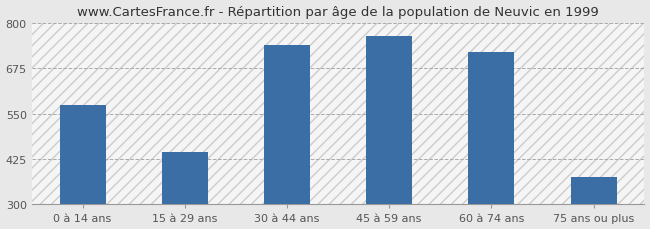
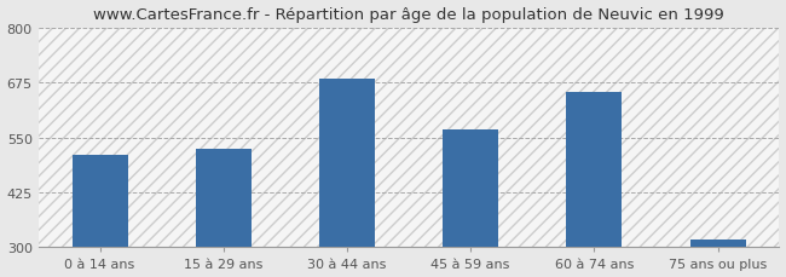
0 à 14 ans: 575 -> 510
15 à 29 ans: 445 -> 525
30 à 44 ans: 740 -> 685
45 à 59 ans: 765 -> 568
60 à 74 ans: 720 -> 655
75 ans ou plus: 375 -> 318
